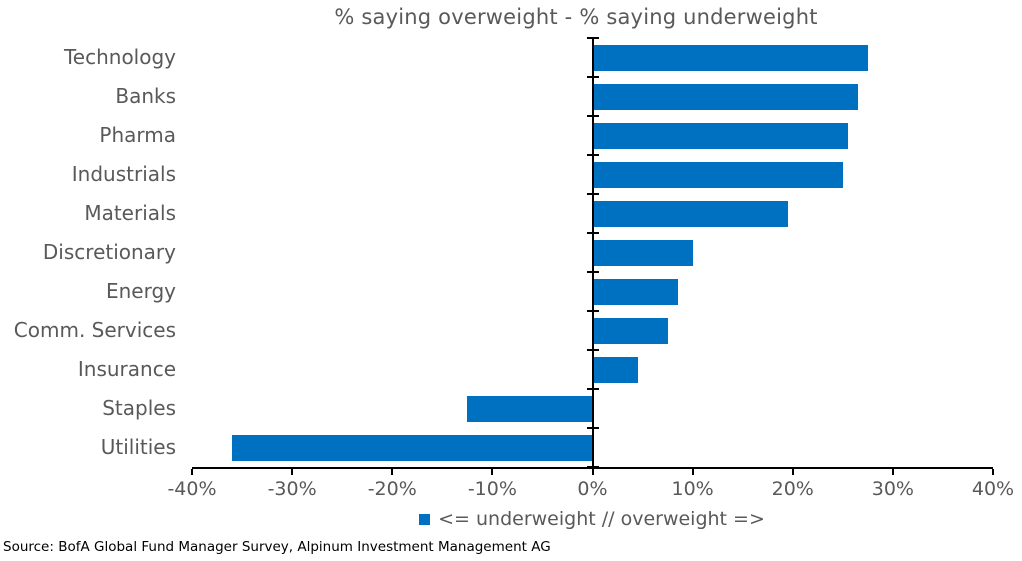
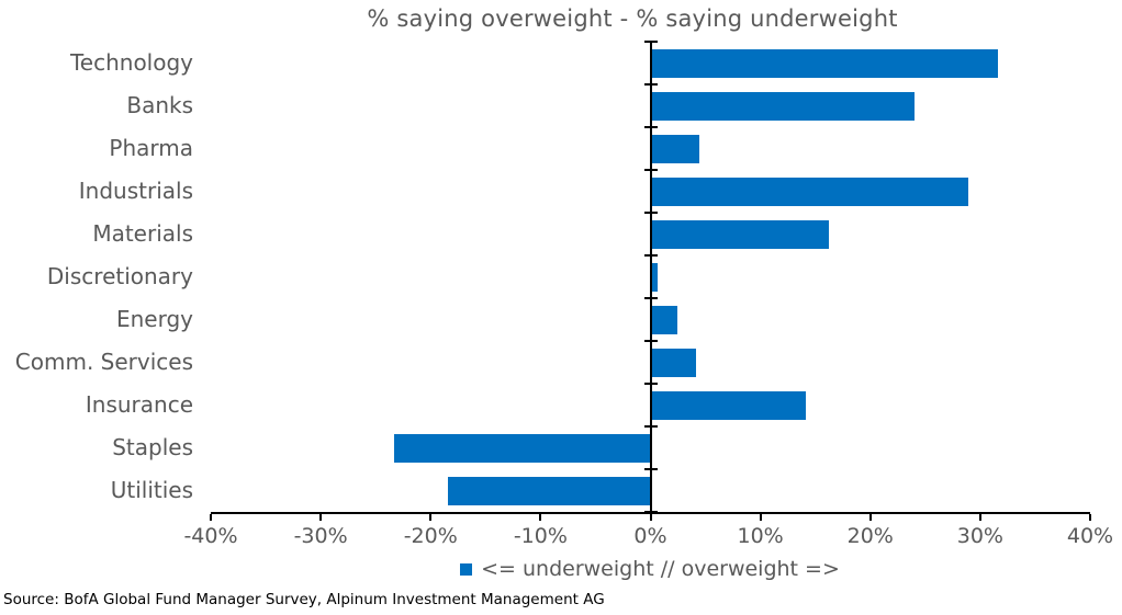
Technology: 27.5% -> 31.6%
Banks: 26.5% -> 24.0%
Pharma: 25.5% -> 4.4%
Industrials: 25.0% -> 28.9%
Materials: 19.5% -> 16.2%
Discretionary: 10.0% -> 0.6%
Energy: 8.5% -> 2.4%
Comm. Services: 7.5% -> 4.1%
Insurance: 4.5% -> 14.1%
Staples: -12.5% -> -23.3%
Utilities: -36.0% -> -18.4%
